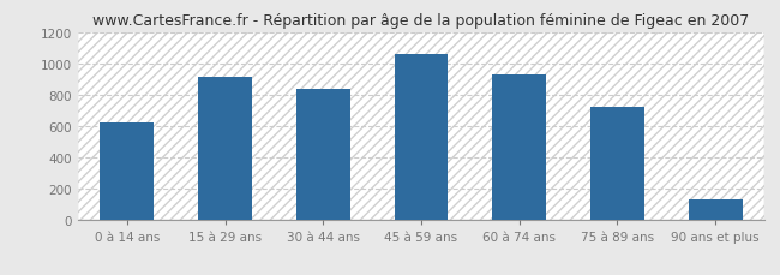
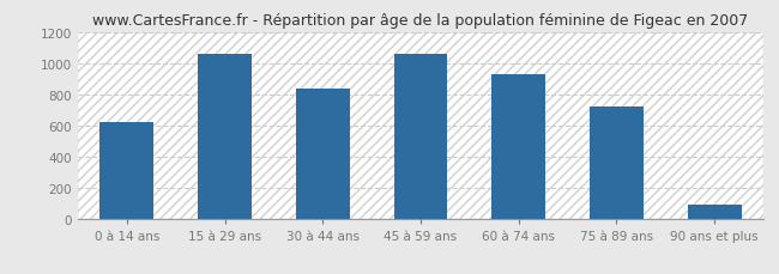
15 à 29 ans: 920 -> 1060
90 ans et plus: 130 -> 90
